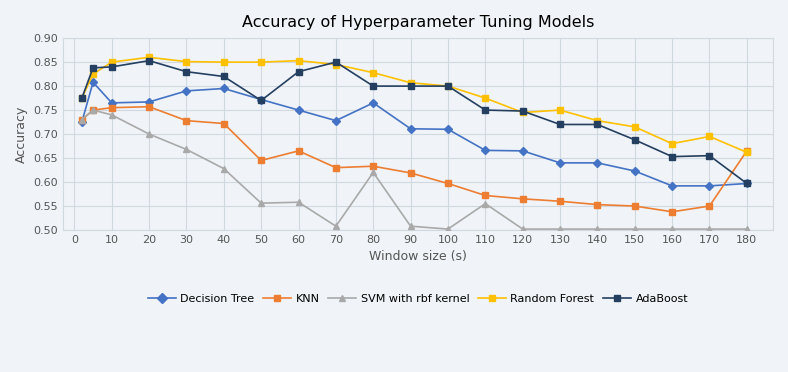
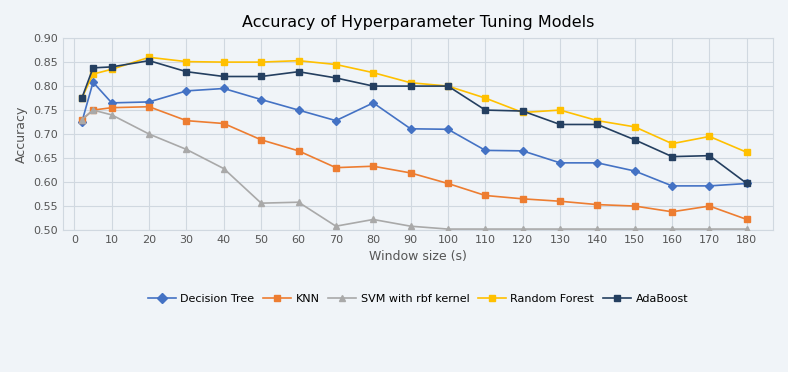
Random Forest/10: 0.850 -> 0.835
KNN/50: 0.645 -> 0.688
AdaBoost/50: 0.770 -> 0.820
AdaBoost/70: 0.850 -> 0.817
SVM with rbf kernel/80: 0.620 -> 0.522
SVM with rbf kernel/110: 0.555 -> 0.502
KNN/180: 0.665 -> 0.522
